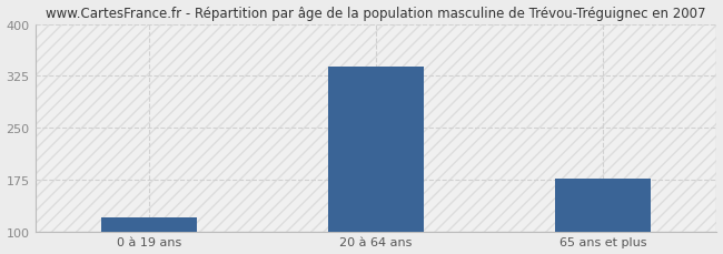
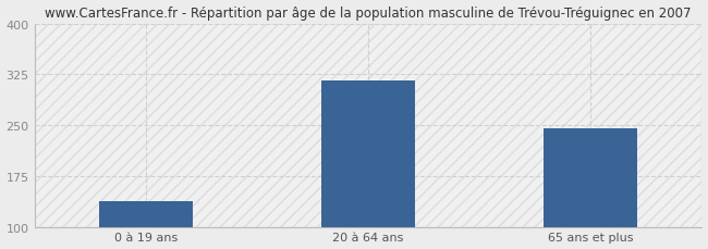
0 à 19 ans: 120 -> 138
20 à 64 ans: 338 -> 316
65 ans et plus: 176 -> 246
